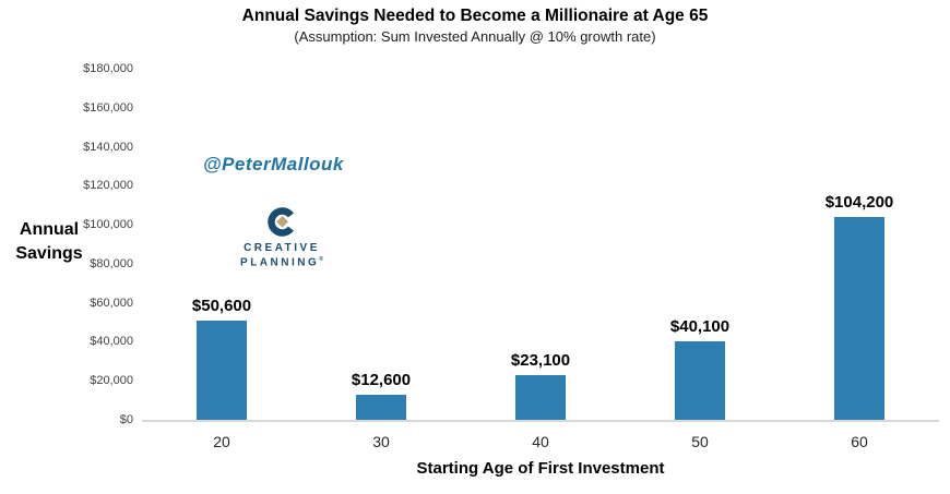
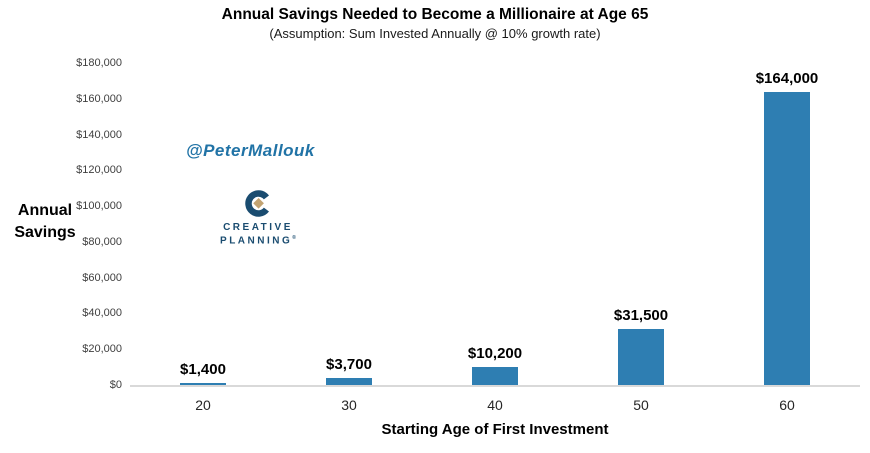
20: $50,600 -> $1,400
30: $12,600 -> $3,700
40: $23,100 -> $10,200
50: $40,100 -> $31,500
60: $104,200 -> $164,000
